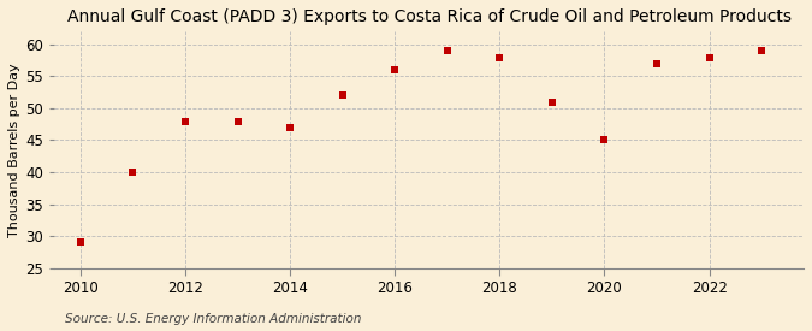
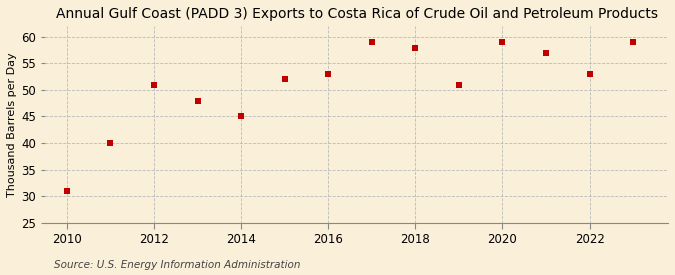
2010: 29 -> 31
2012: 48 -> 51
2014: 47 -> 45
2016: 56 -> 53
2020: 45 -> 59
2022: 58 -> 53
